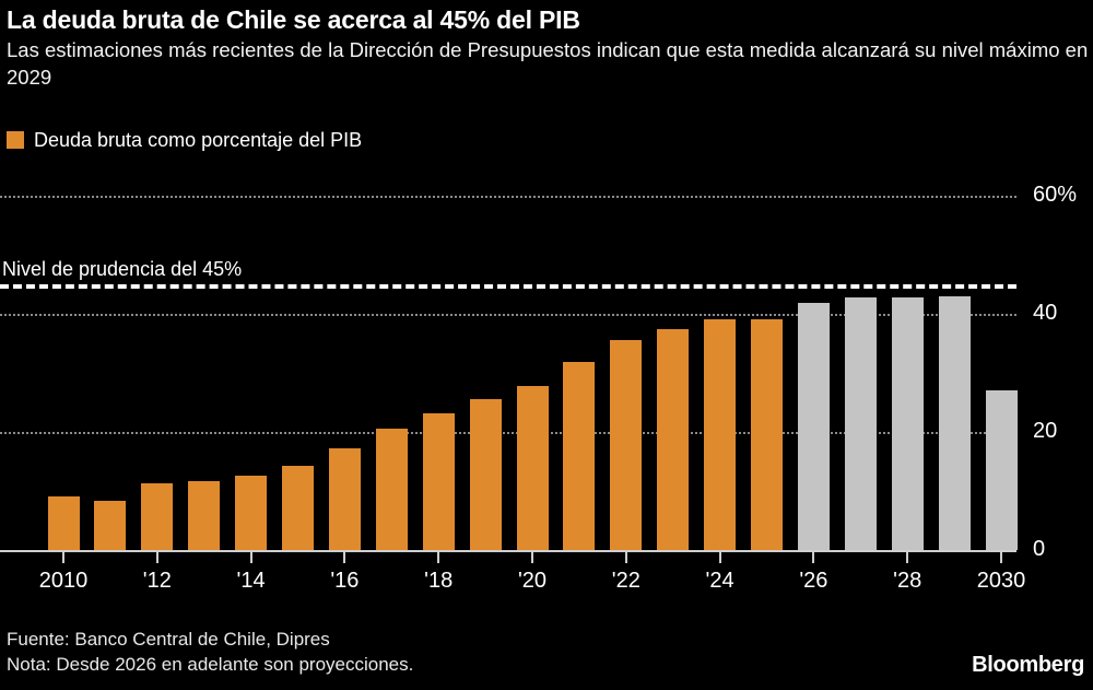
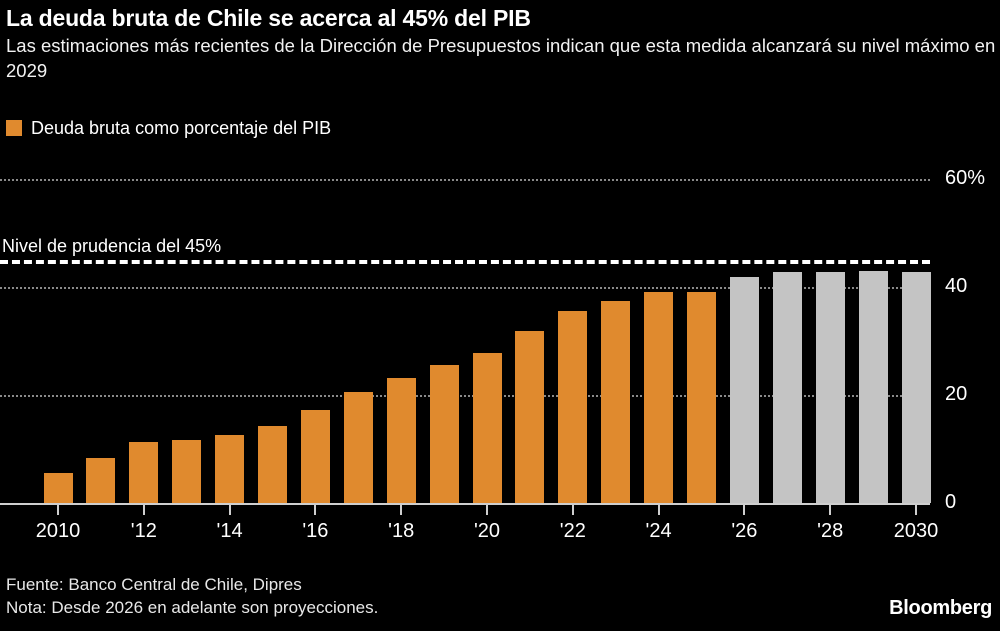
2010: 9% -> 6%
2030: 27% -> 43%
